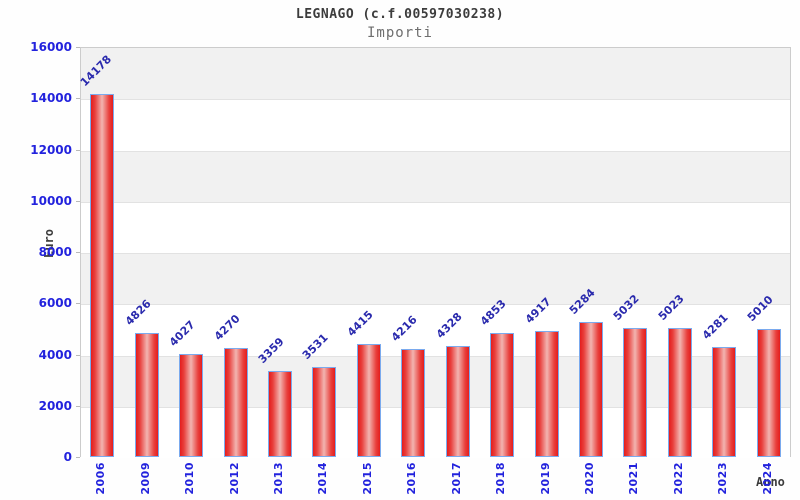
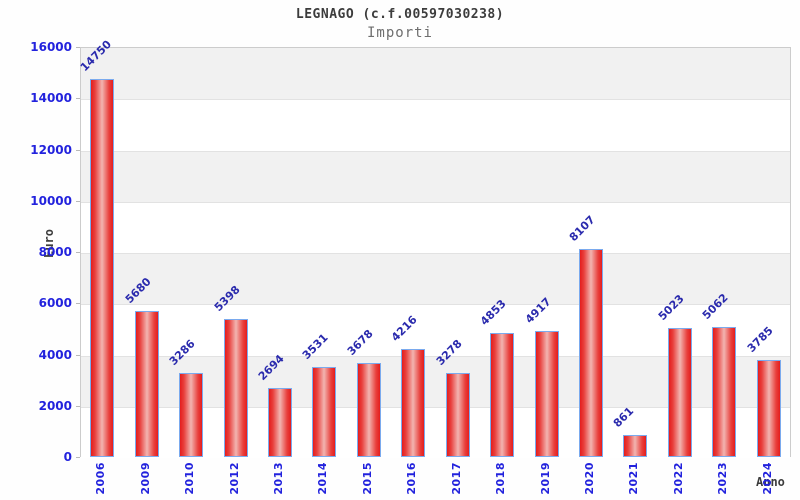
2006: 14178 -> 14750
2009: 4826 -> 5680
2010: 4027 -> 3286
2012: 4270 -> 5398
2013: 3359 -> 2694
2015: 4415 -> 3678
2017: 4328 -> 3278
2020: 5284 -> 8107
2021: 5032 -> 861
2023: 4281 -> 5062
2024: 5010 -> 3785
